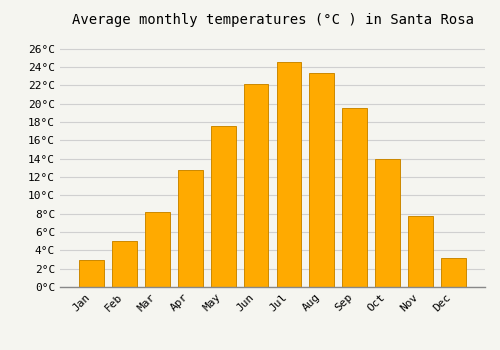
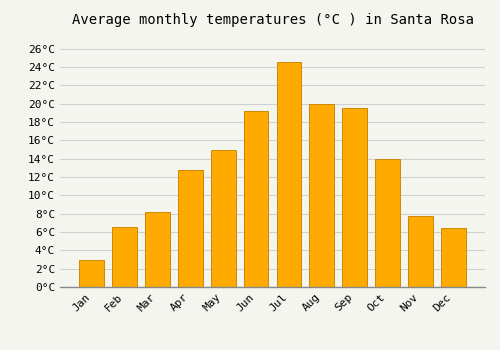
Feb: 5.0°C -> 6.6°C
May: 17.6°C -> 15.0°C
Jun: 22.2°C -> 19.2°C
Aug: 23.3°C -> 20.0°C
Dec: 3.2°C -> 6.4°C
